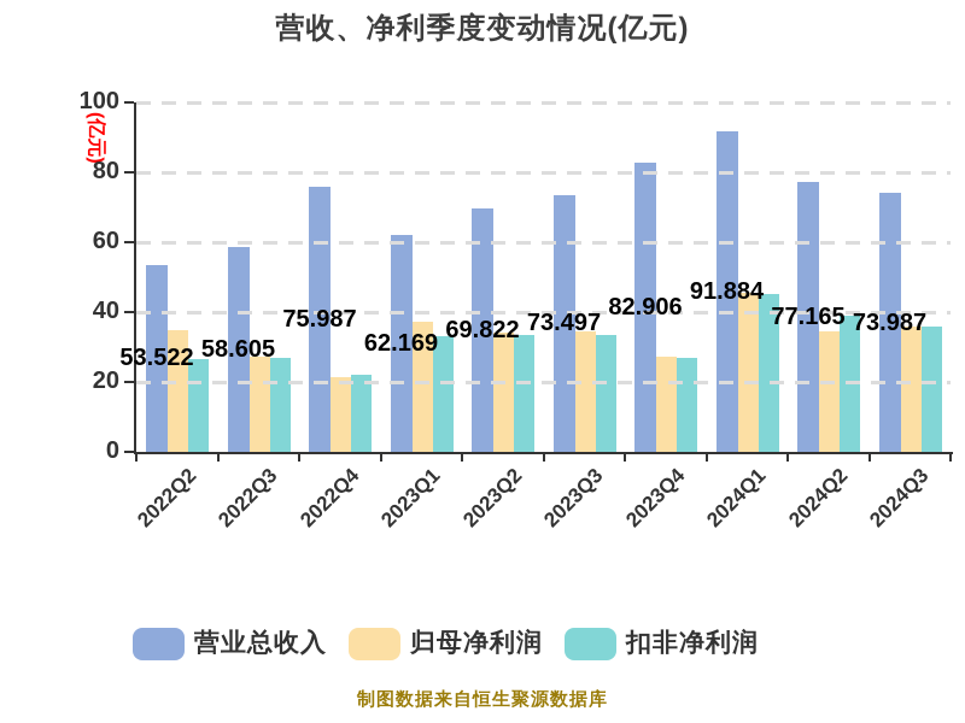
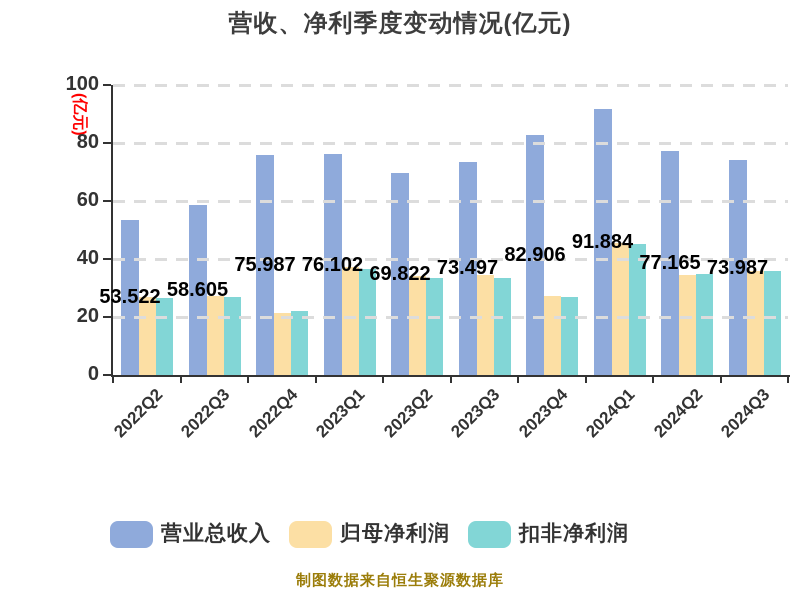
归母净利润/2022Q2: 35 -> 27
营业总收入/2023Q1: 62.169 -> 76.102
扣非净利润/2023Q1: 33 -> 36
扣非净利润/2024Q2: 39 -> 35
